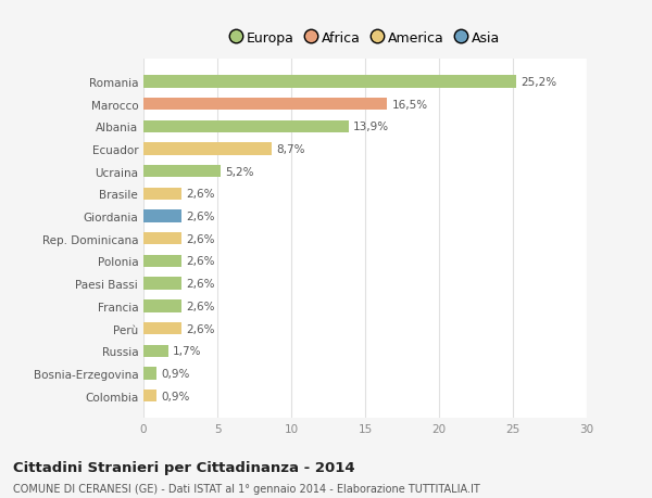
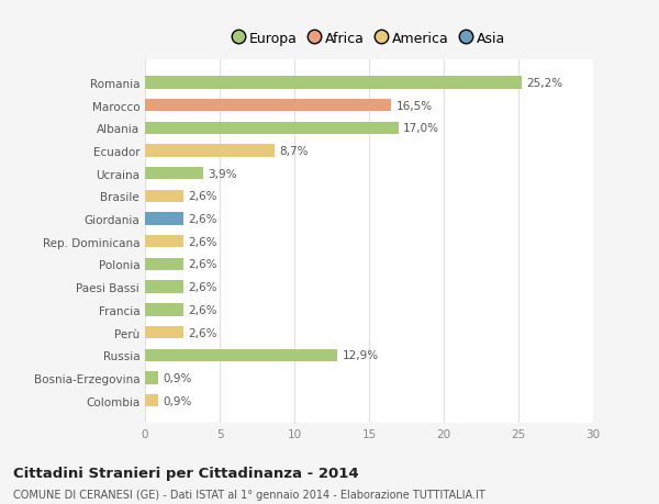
Albania: 13,9% -> 17,0%
Ucraina: 5,2% -> 3,9%
Russia: 1,7% -> 12,9%
